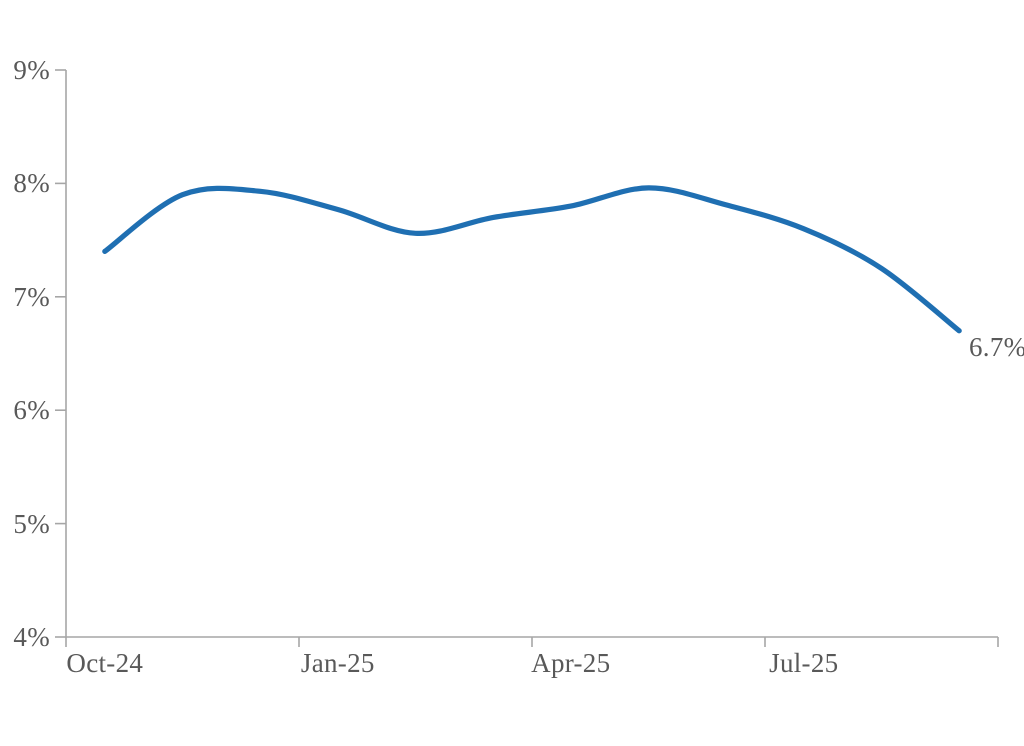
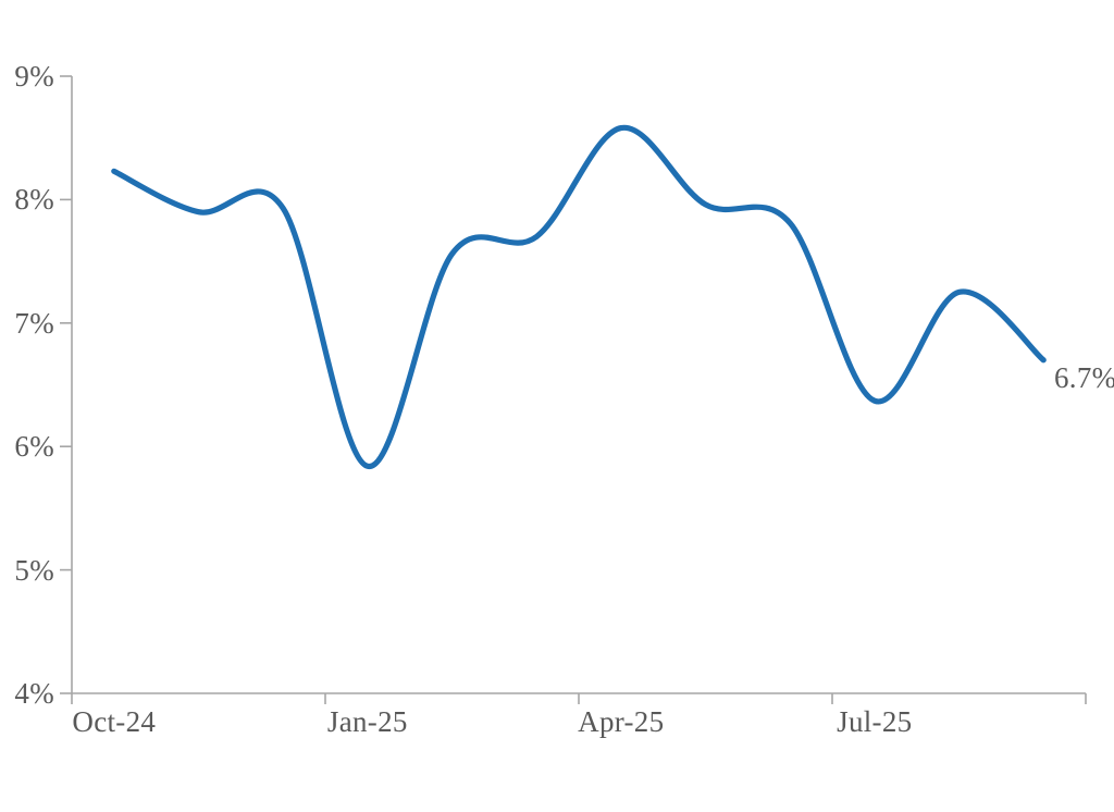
Oct-24: 7.40% -> 8.23%
Jan-25: 7.77% -> 5.84%
Apr-25: 7.80% -> 8.58%
Jul-25: 7.60% -> 6.37%
